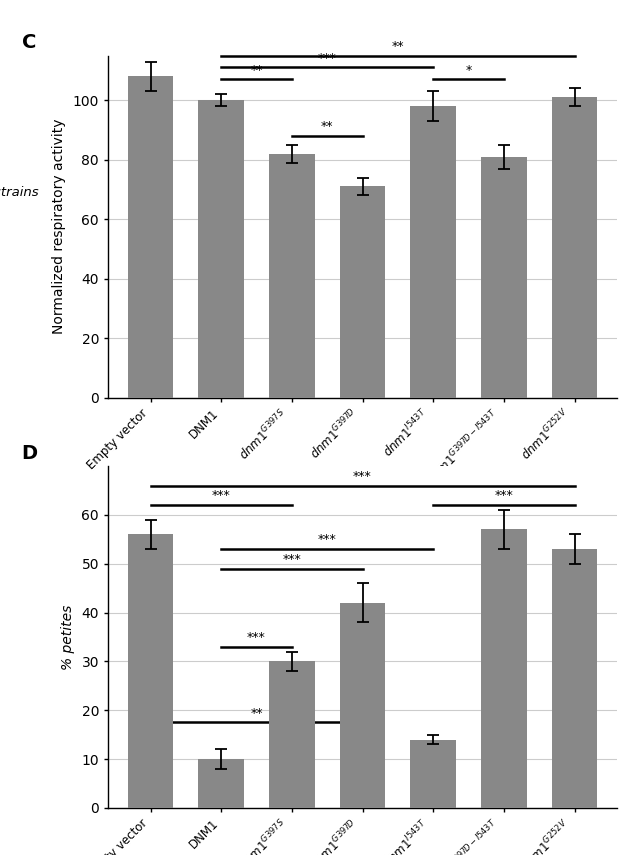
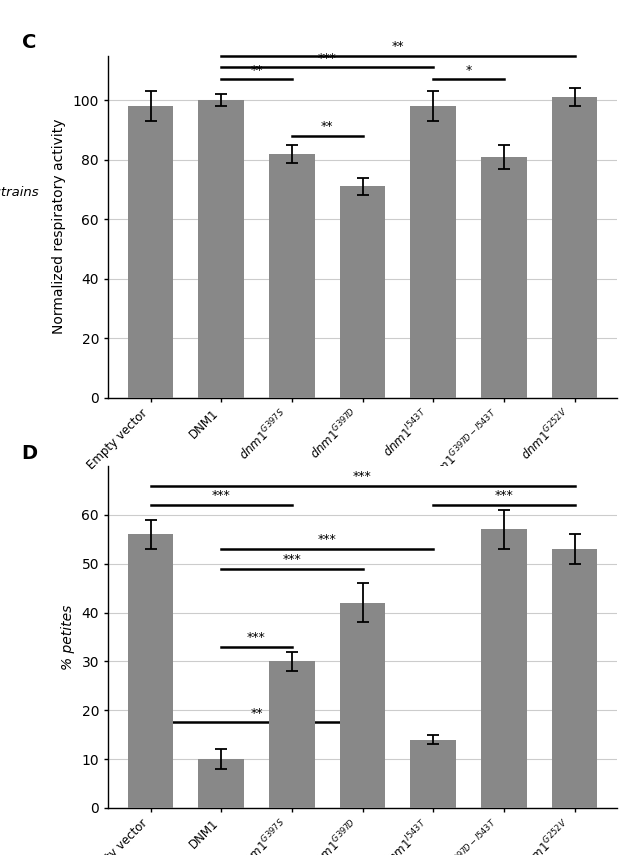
Empty vector: 108 -> 98
